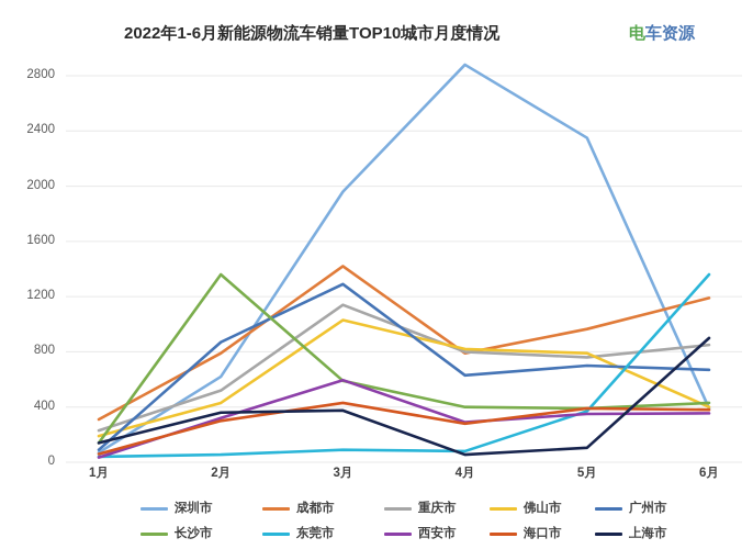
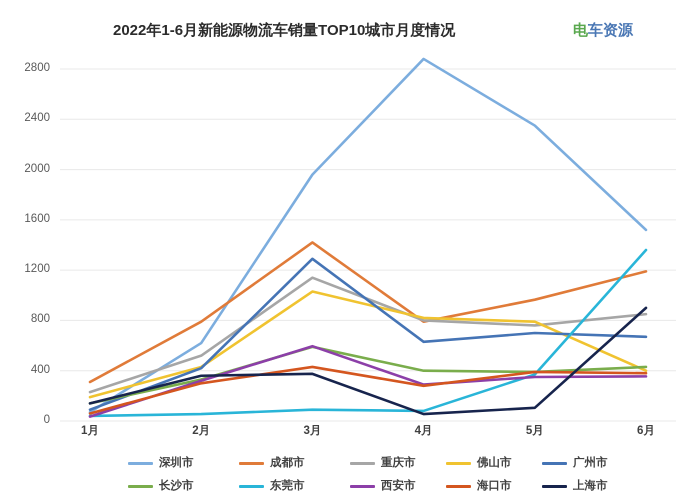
广州市/2月: 870 -> 420
长沙市/2月: 1360 -> 330
深圳市/6月: 390 -> 1520
